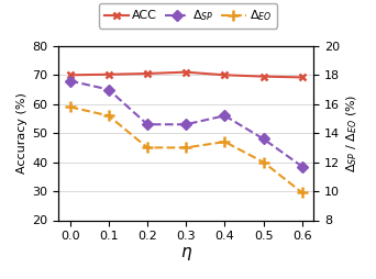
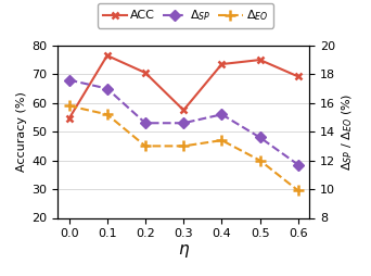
ACC/0.0: 70.0 -> 54.5
ACC/0.1: 70.2 -> 76.5
ACC/0.3: 71.0 -> 57.5
ACC/0.4: 70.0 -> 73.5
ACC/0.5: 69.5 -> 75.0
